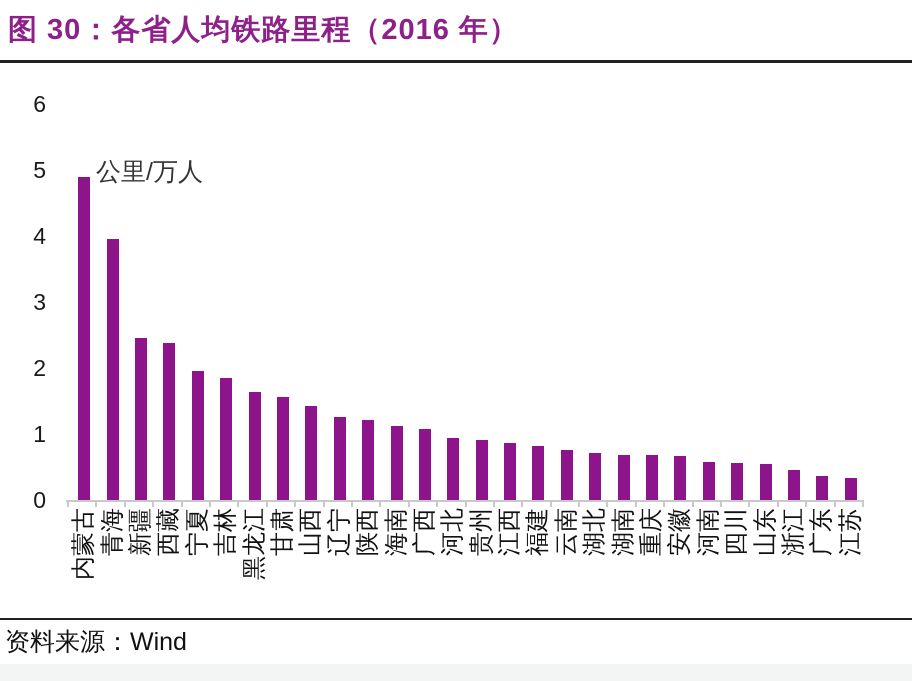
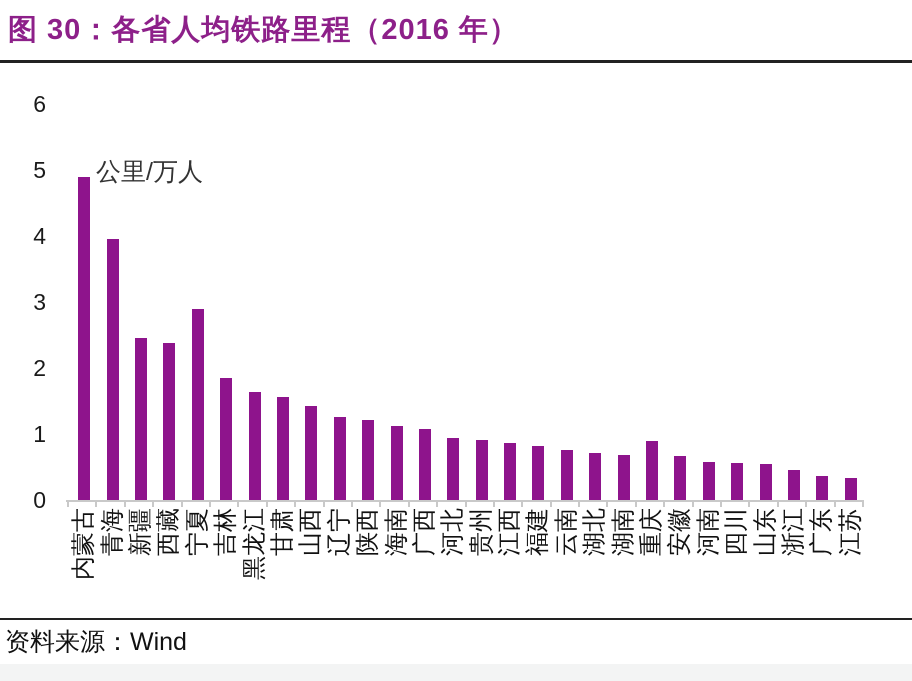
宁夏: 1.9 -> 2.9
重庆: 0.7 -> 0.9
